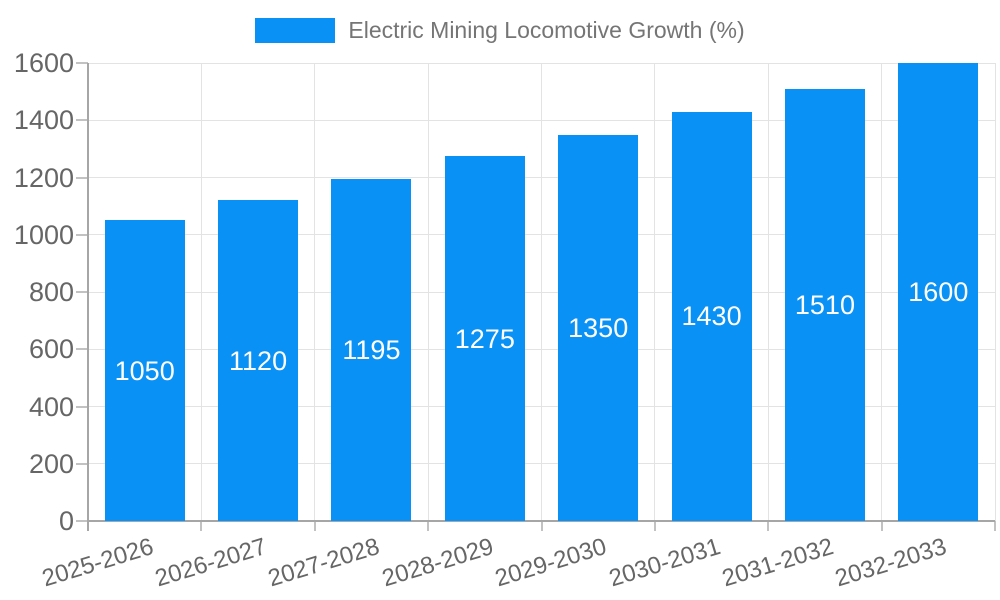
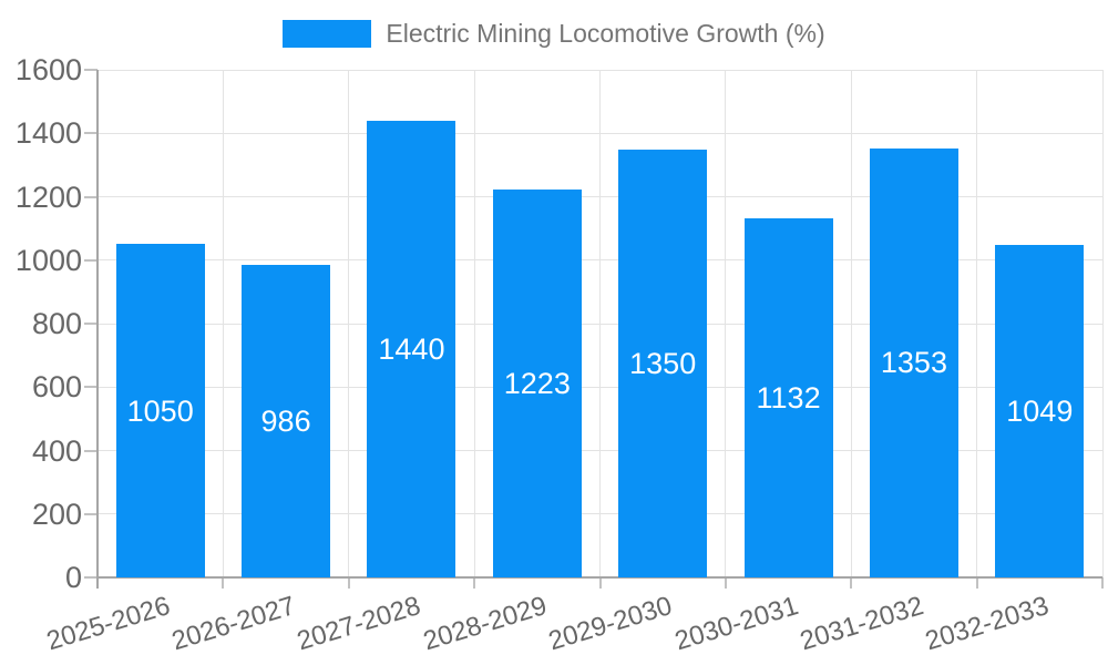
2026-2027: 1120 -> 986
2027-2028: 1195 -> 1440
2028-2029: 1275 -> 1223
2030-2031: 1430 -> 1132
2031-2032: 1510 -> 1353
2032-2033: 1600 -> 1049
